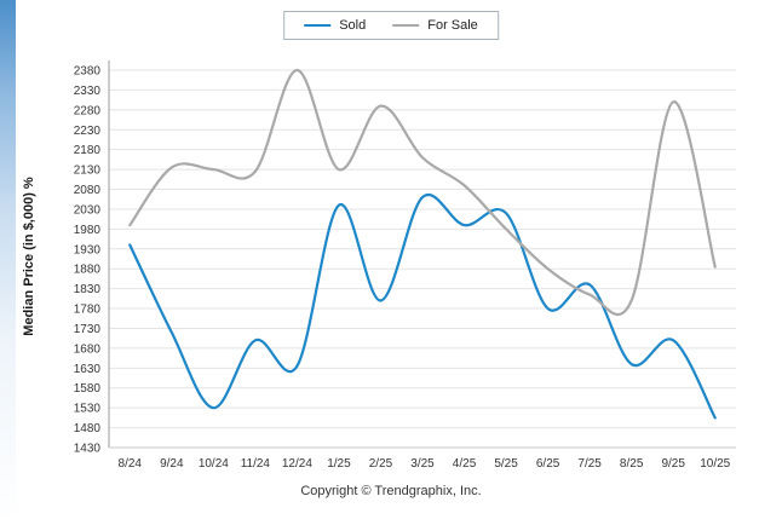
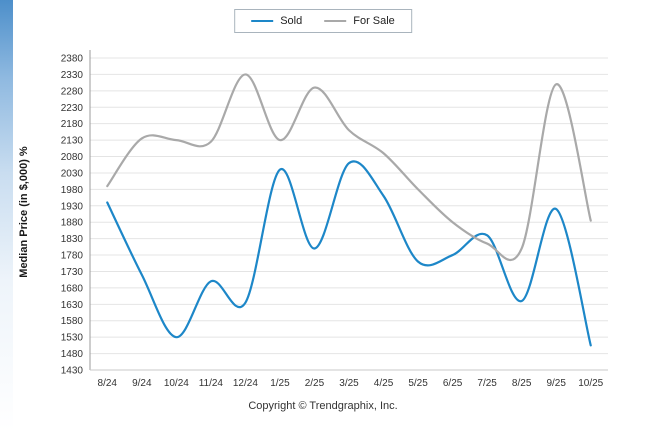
For Sale/12/24: 2380 -> 2330
Sold/4/25: 1990 -> 1960
Sold/5/25: 2020 -> 1760
Sold/9/25: 1700 -> 1920
